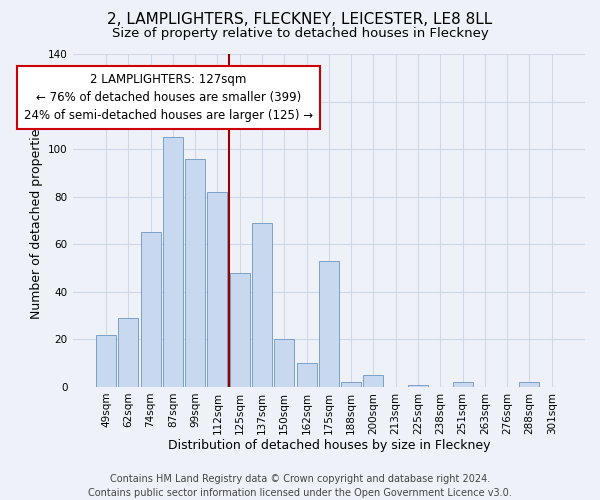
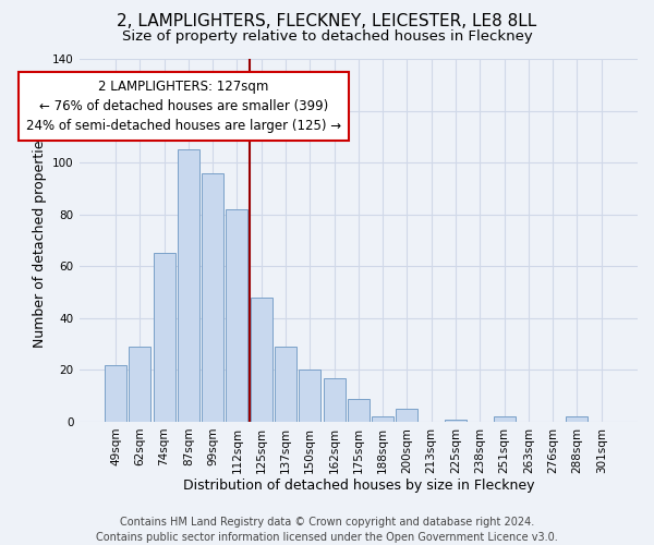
137sqm: 69 -> 29
162sqm: 10 -> 17
175sqm: 53 -> 9
